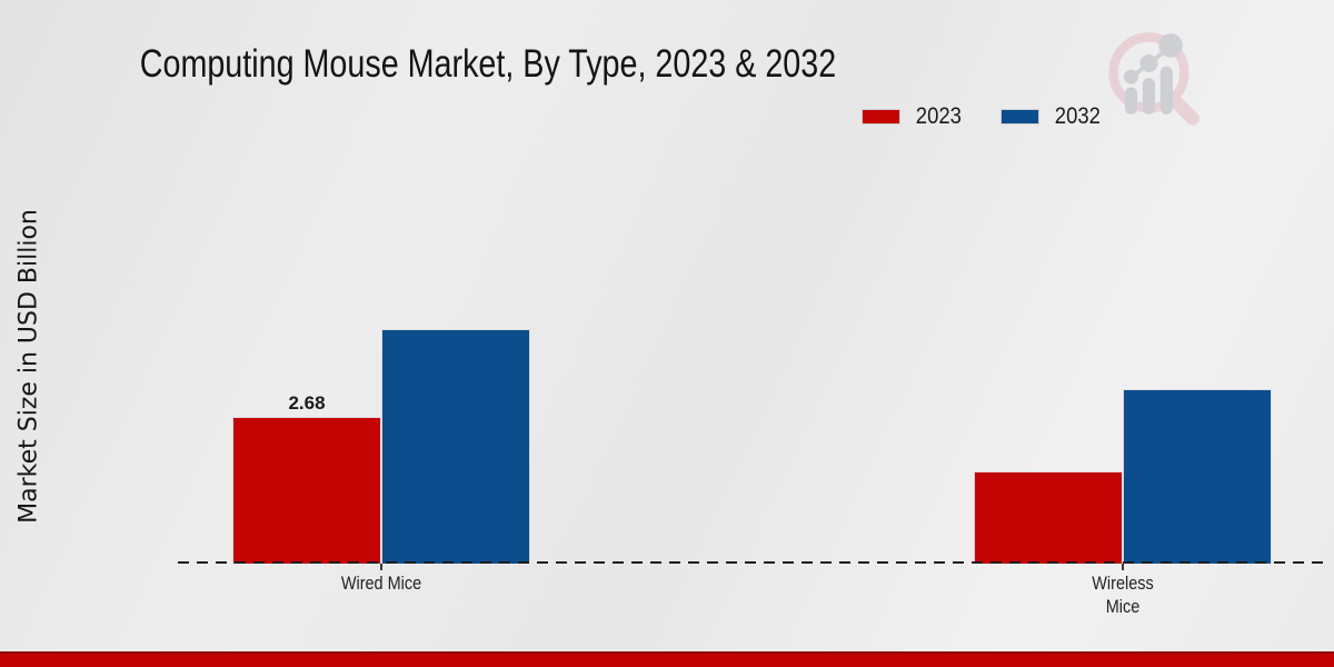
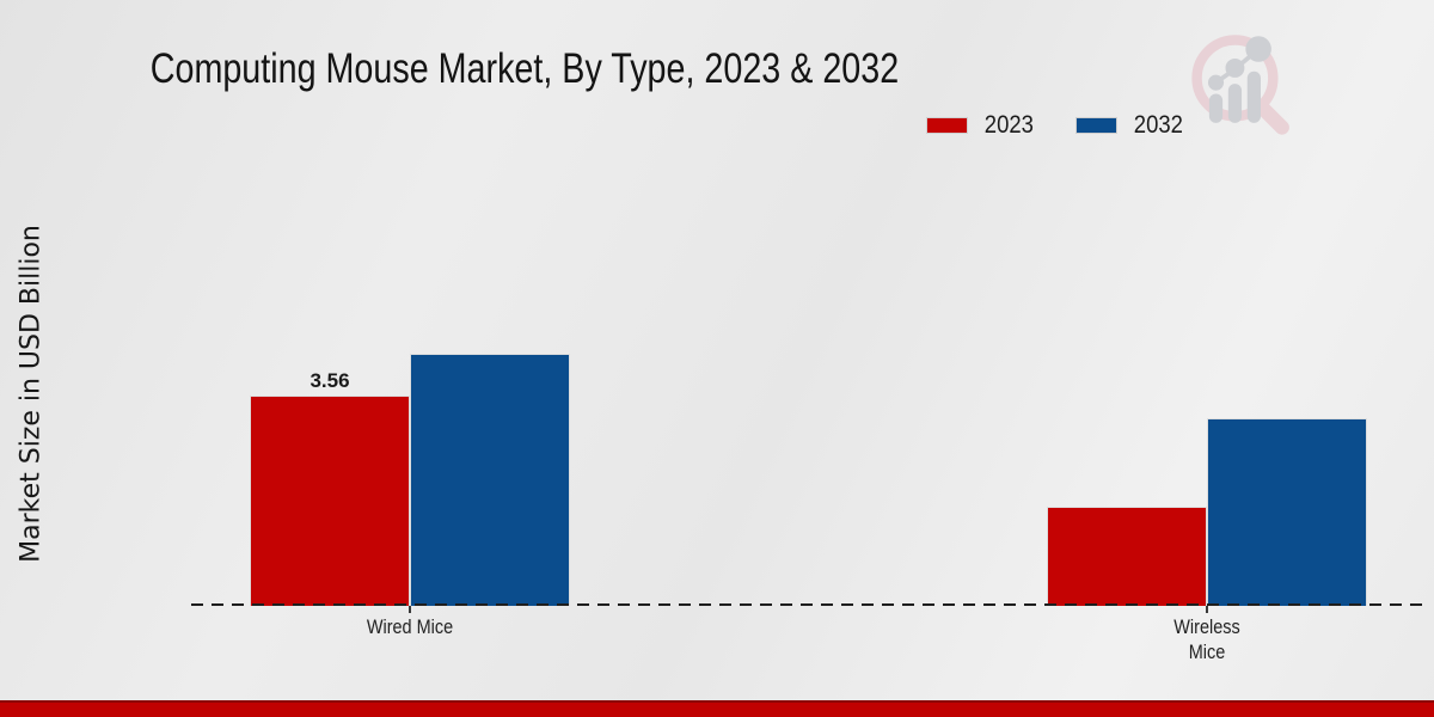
2023/Wired Mice: 2.68 -> 3.56
